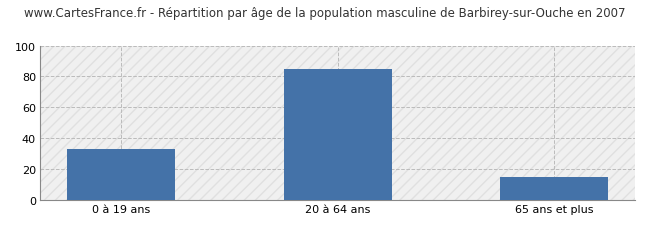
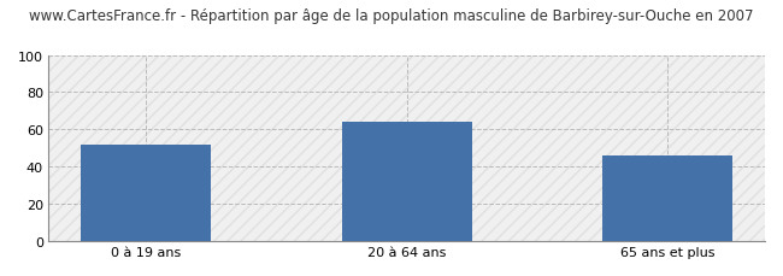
0 à 19 ans: 33 -> 52
20 à 64 ans: 85 -> 64
65 ans et plus: 15 -> 46
